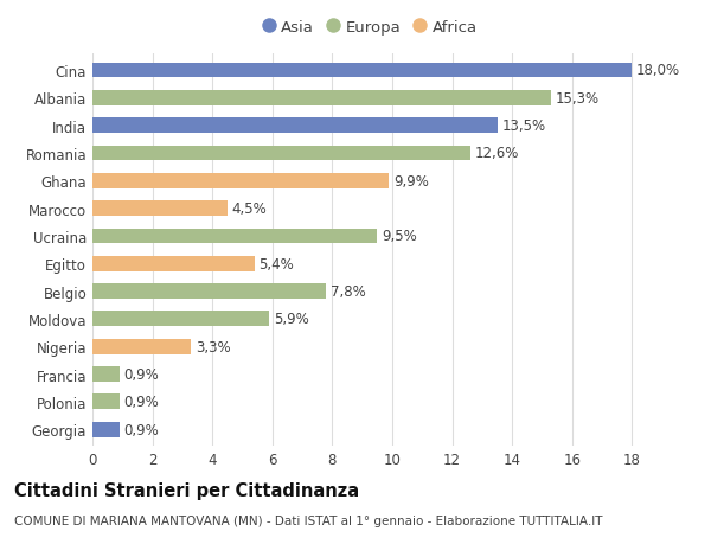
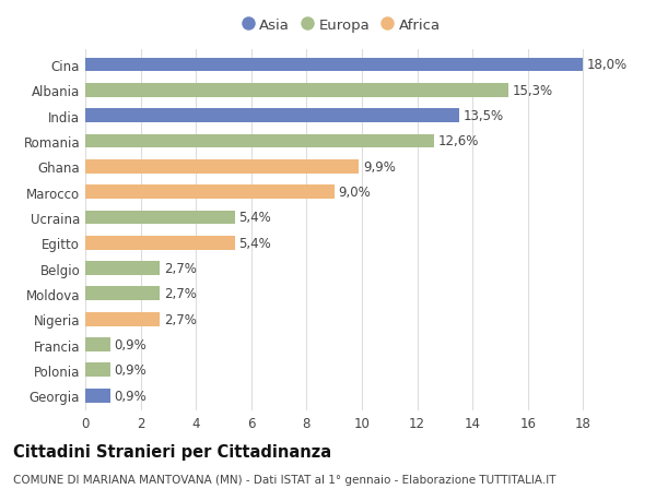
Marocco: 4,5% -> 9,0%
Ucraina: 9,5% -> 5,4%
Belgio: 7,8% -> 2,7%
Moldova: 5,9% -> 2,7%
Nigeria: 3,3% -> 2,7%
